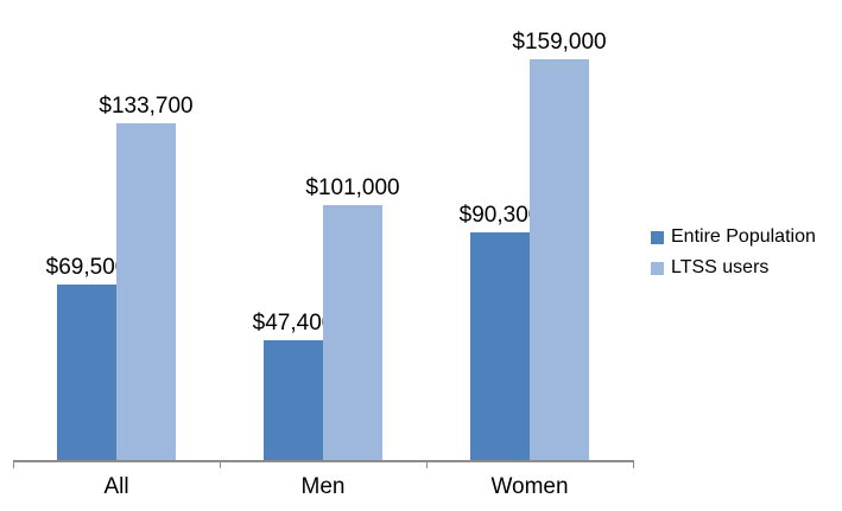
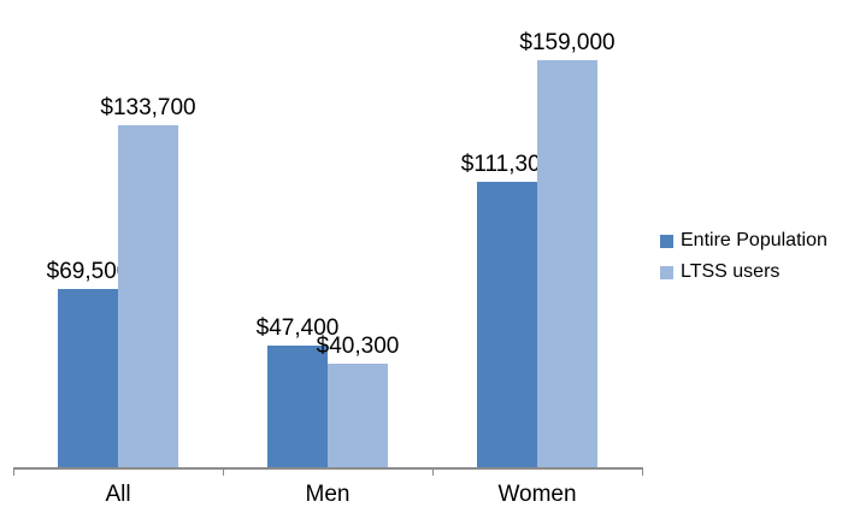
LTSS users/Men: $101,000 -> $40,300
Entire Population/Women: $90,300 -> $111,300
